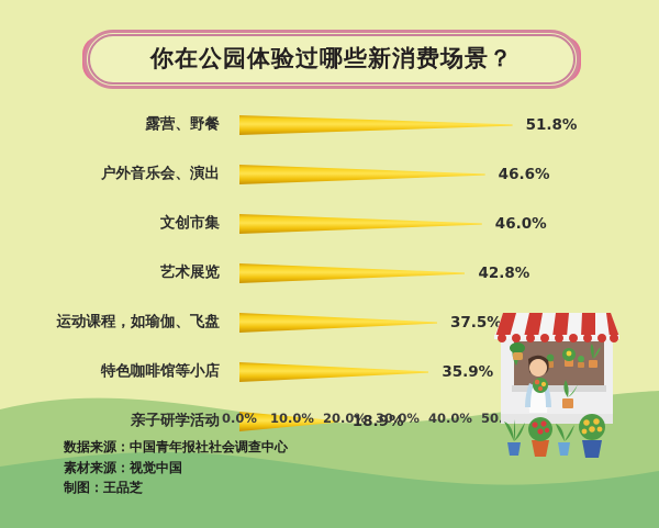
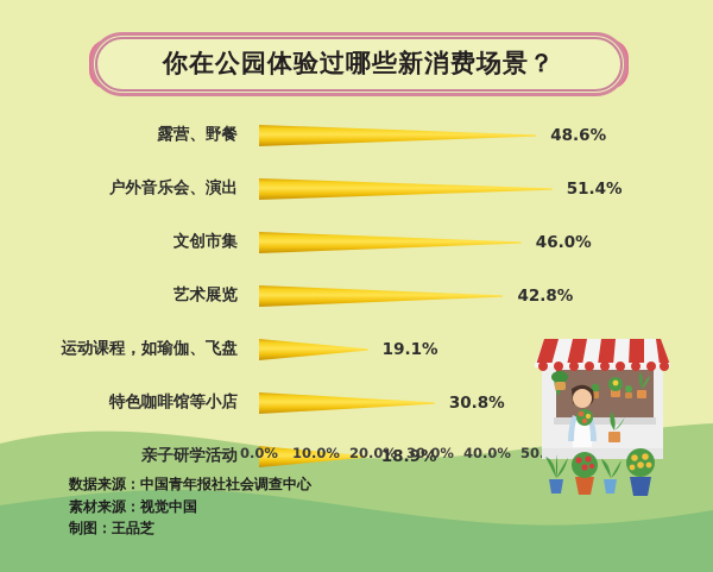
露营、野餐: 51.8% -> 48.6%
户外音乐会、演出: 46.6% -> 51.4%
运动课程，如瑜伽、飞盘: 37.5% -> 19.1%
特色咖啡馆等小店: 35.9% -> 30.8%
